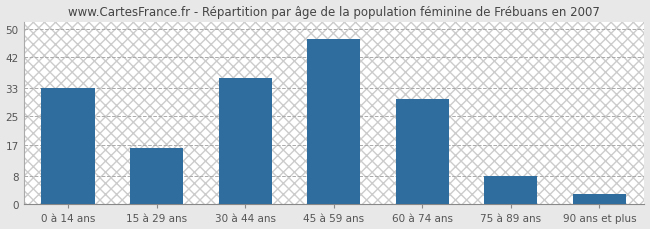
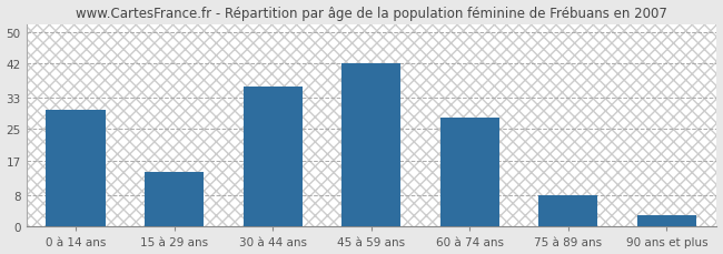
0 à 14 ans: 33 -> 30
15 à 29 ans: 16 -> 14
45 à 59 ans: 47 -> 42
60 à 74 ans: 30 -> 28
